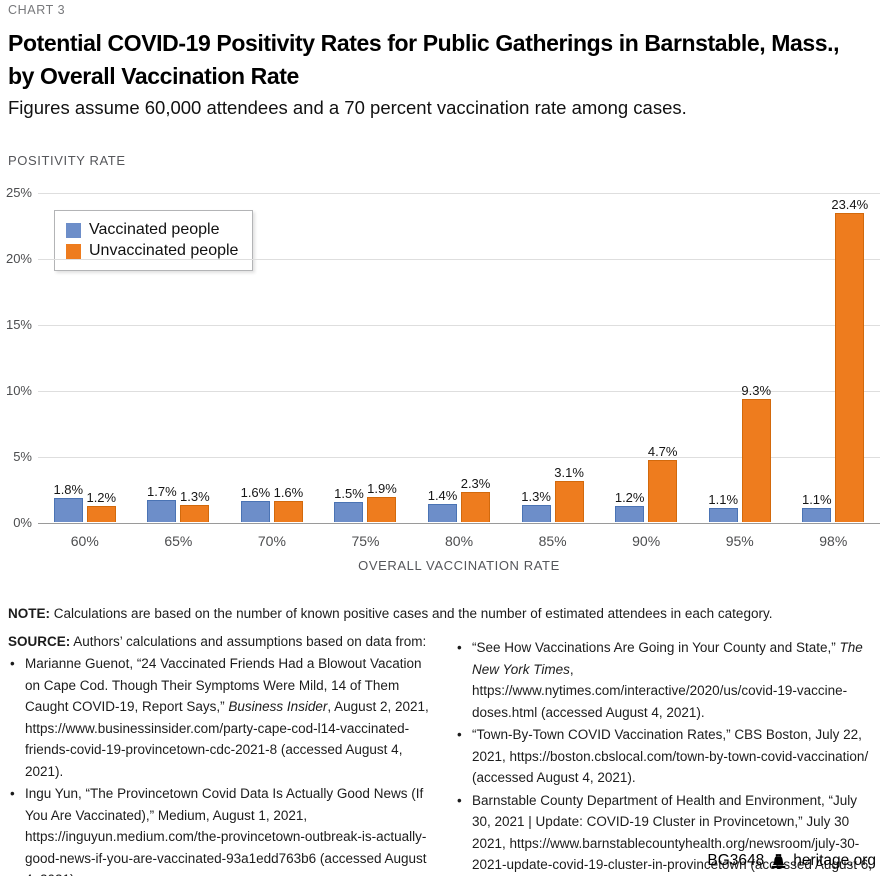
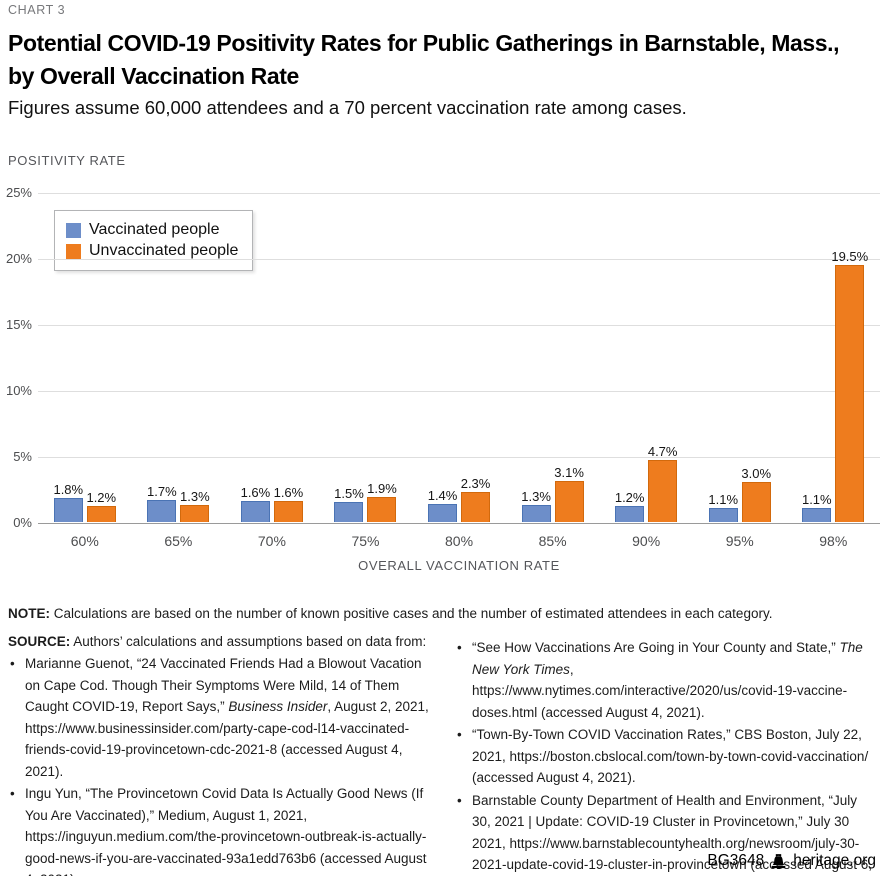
Unvaccinated people/95%: 9.3% -> 3.0%
Unvaccinated people/98%: 23.4% -> 19.5%
